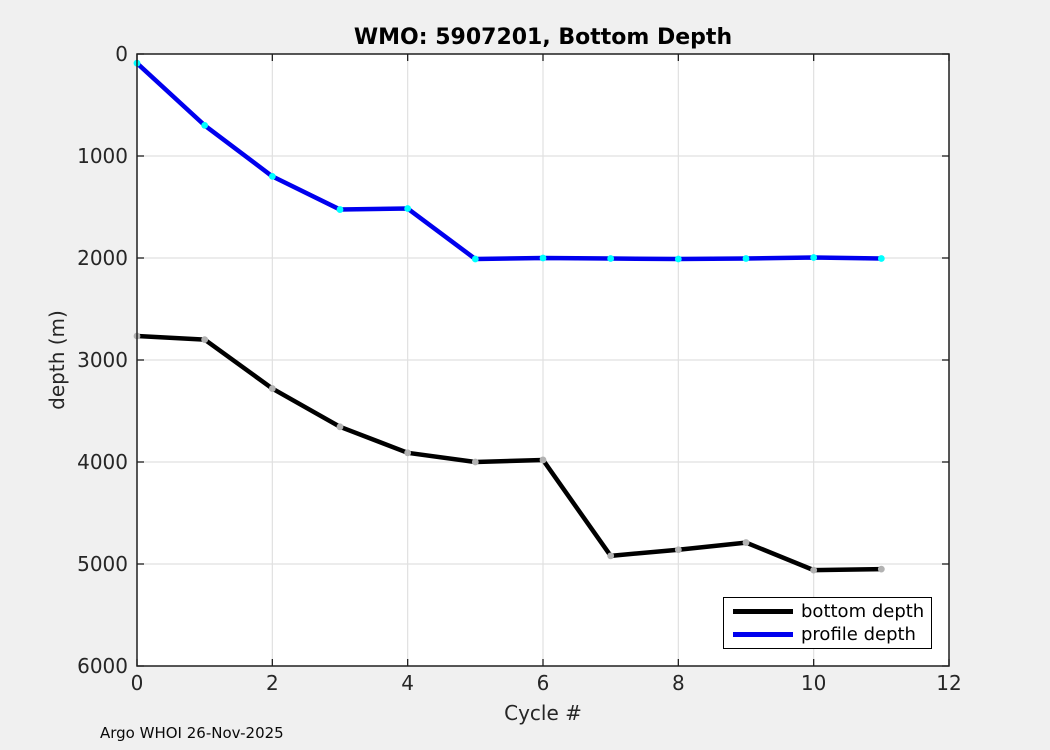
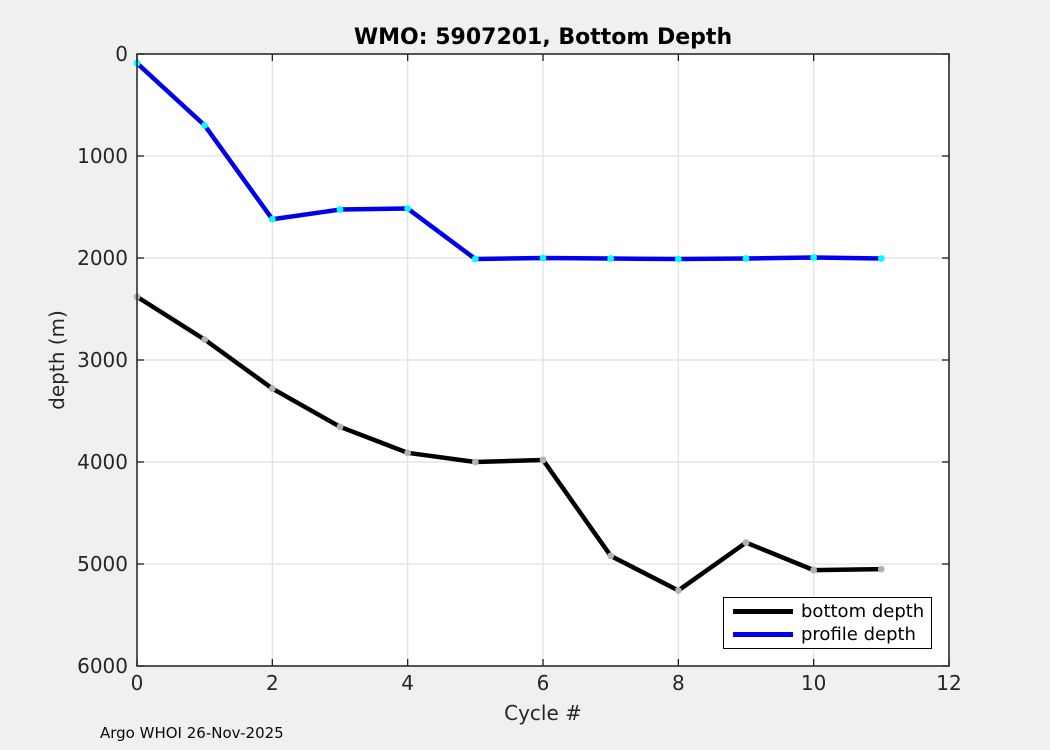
bottom depth/0: 2760 -> 2380
profile depth/2: 1200 -> 1620
bottom depth/8: 4860 -> 5260
